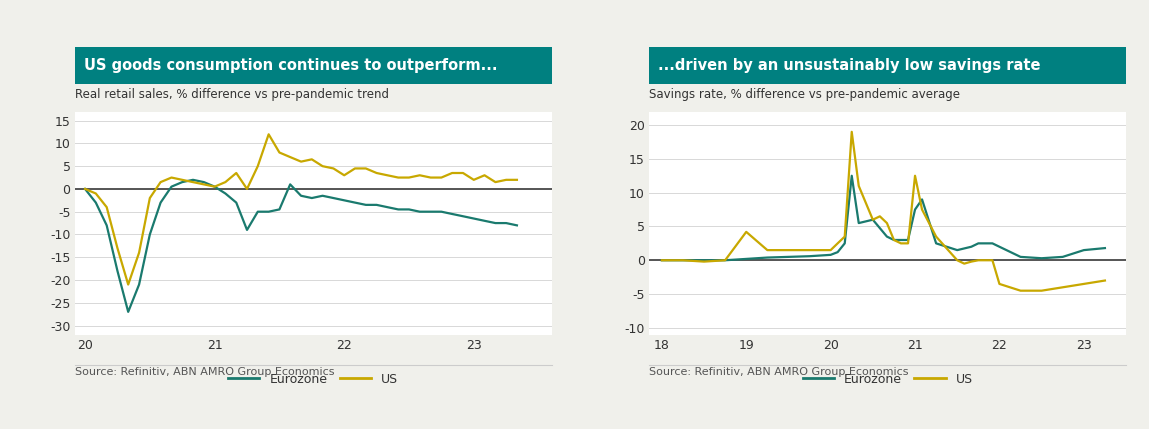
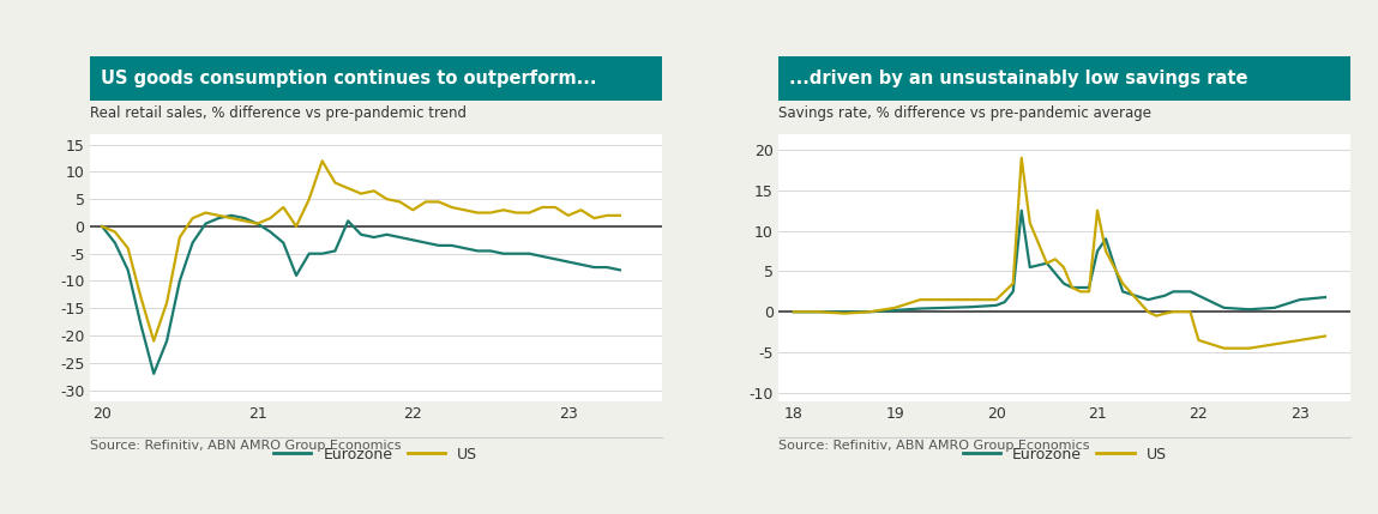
US/19: 4.2 -> 0.5
